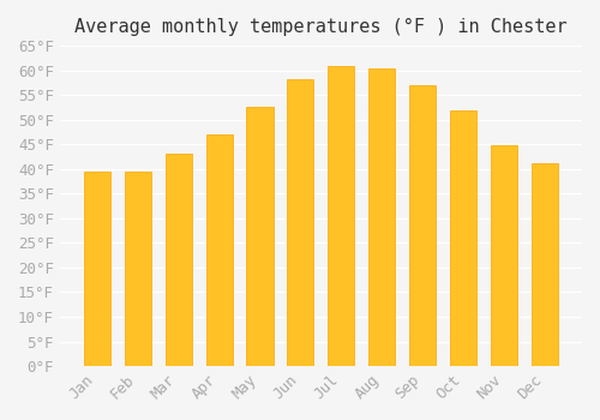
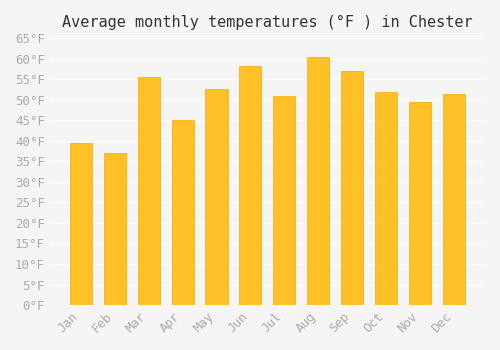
Feb: 39.5°F -> 37.0°F
Mar: 43.2°F -> 55.5°F
Apr: 47.0°F -> 45.0°F
Jul: 61.0°F -> 51.0°F
Nov: 44.8°F -> 49.5°F
Dec: 41.2°F -> 51.5°F
